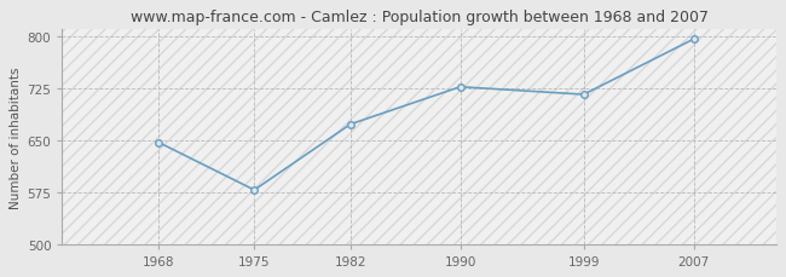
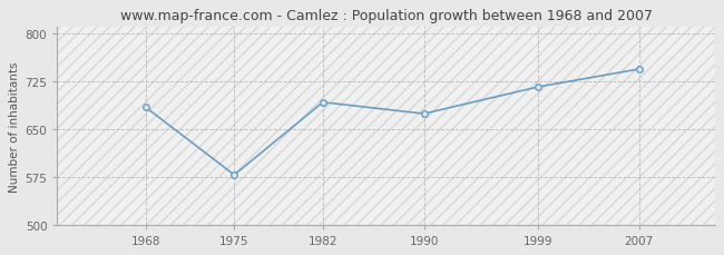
1968: 647 -> 684
1982: 673 -> 692
1990: 727 -> 674
2007: 796 -> 744
